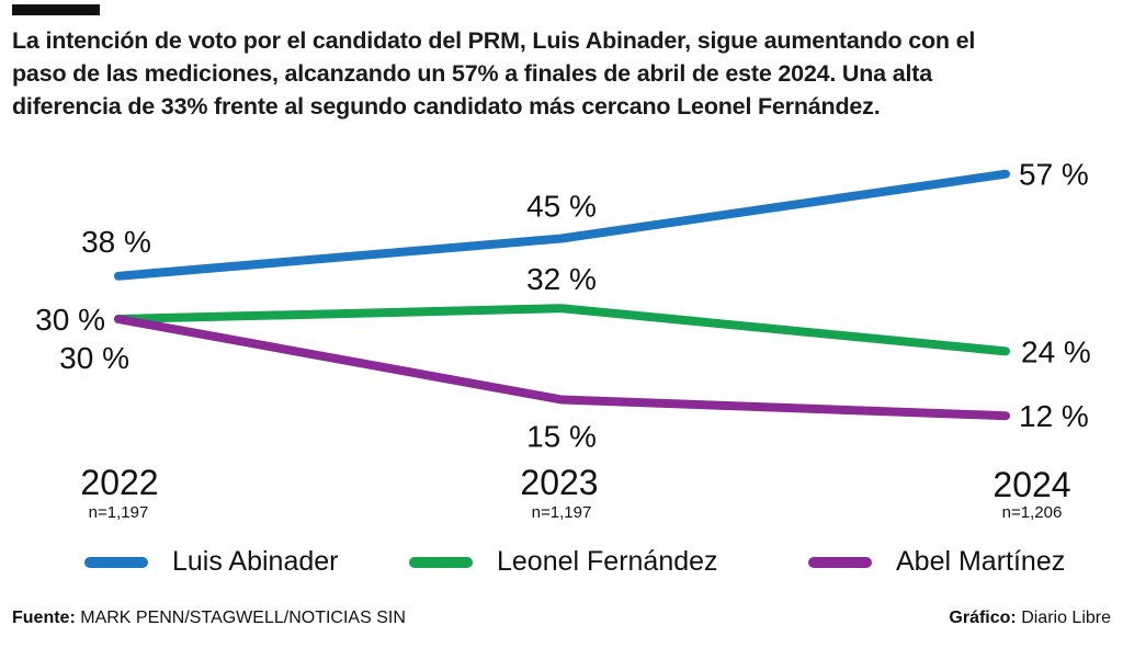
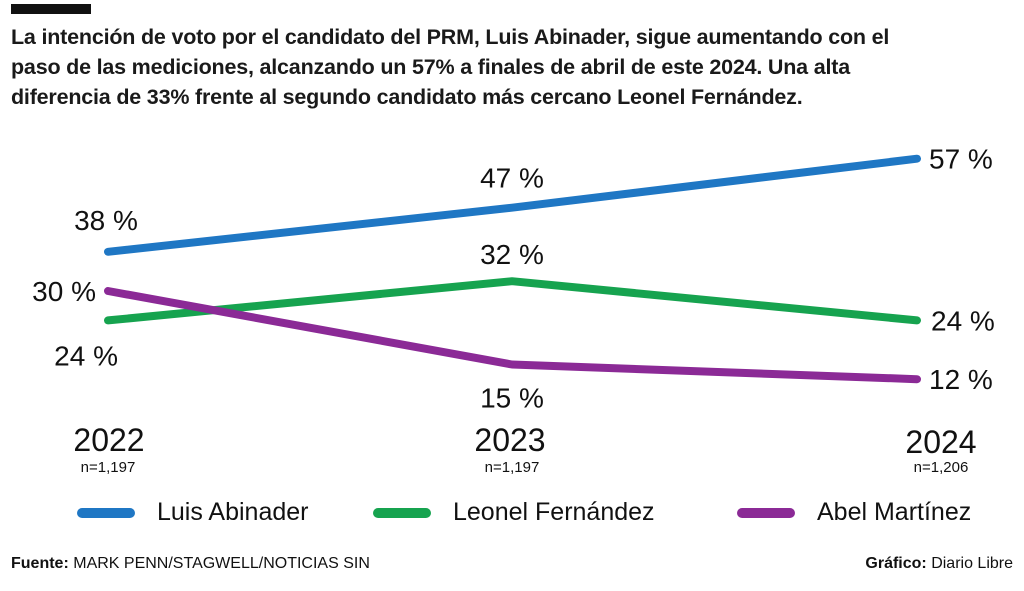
Leonel Fernández/2022: 30 -> 24
Luis Abinader/2023: 45 -> 47
